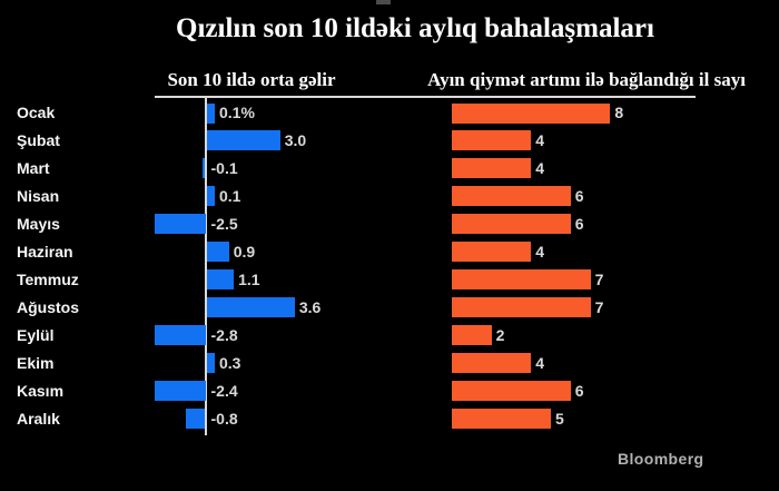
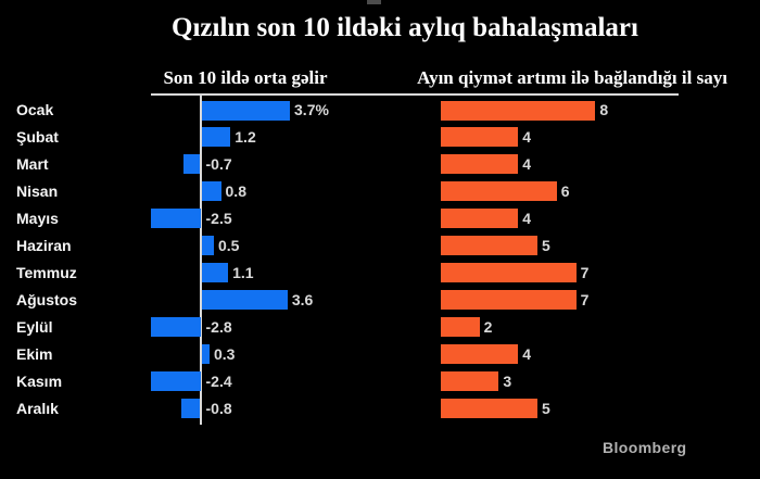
Son 10 ildə orta gəlir/Ocak: 0.1% -> 3.7%
Son 10 ildə orta gəlir/Şubat: 3.0 -> 1.2
Son 10 ildə orta gəlir/Mart: -0.1 -> -0.7
Son 10 ildə orta gəlir/Nisan: 0.1 -> 0.8
Ayın qiymət artımı ilə bağlandığı il sayı/Mayıs: 6 -> 4
Son 10 ildə orta gəlir/Haziran: 0.9 -> 0.5
Ayın qiymət artımı ilə bağlandığı il sayı/Haziran: 4 -> 5
Ayın qiymət artımı ilə bağlandığı il sayı/Kasım: 6 -> 3
